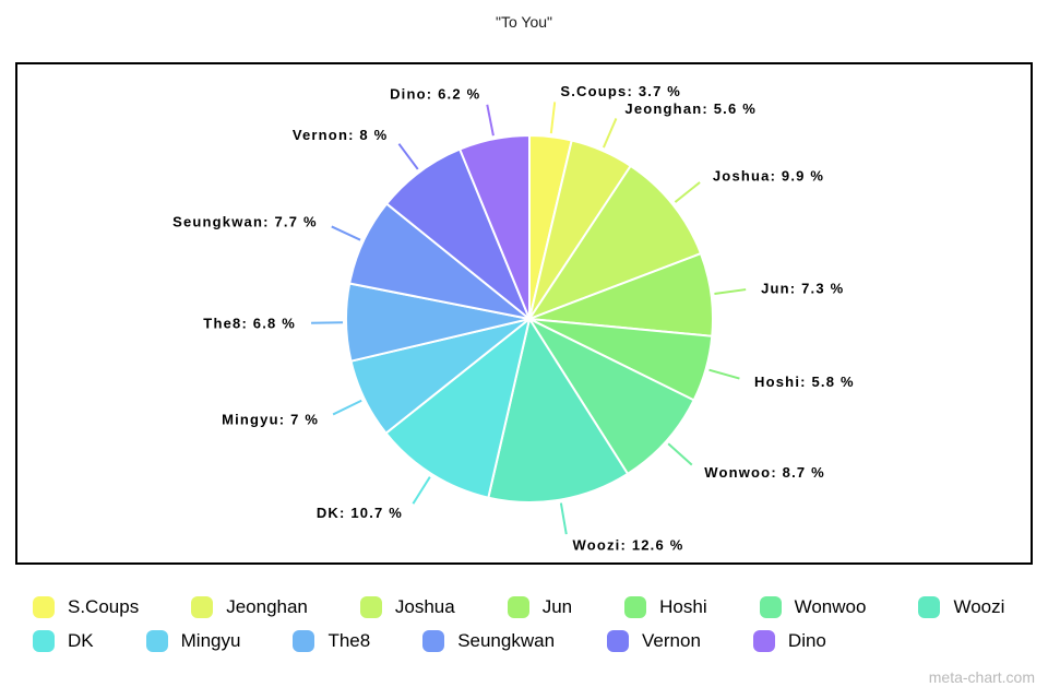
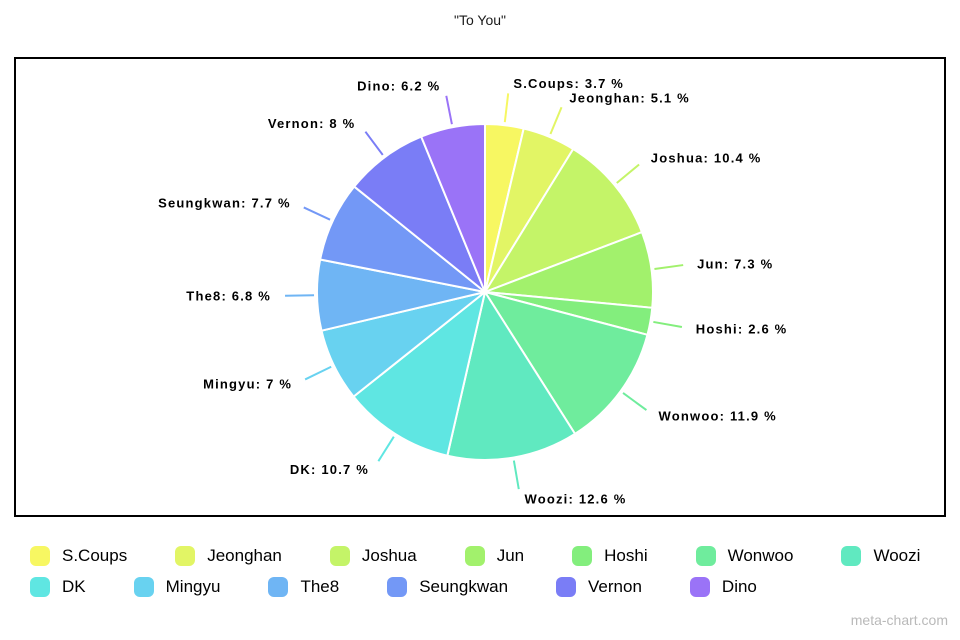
Jeonghan: 5.6 -> 5.1
Joshua: 9.9 -> 10.4
Hoshi: 5.8 -> 2.6
Wonwoo: 8.7 -> 11.9
